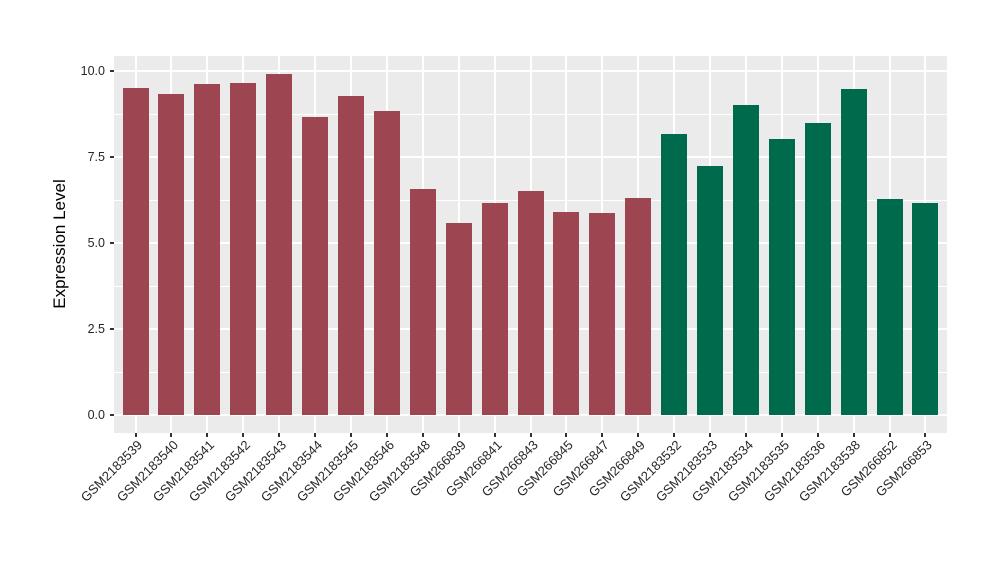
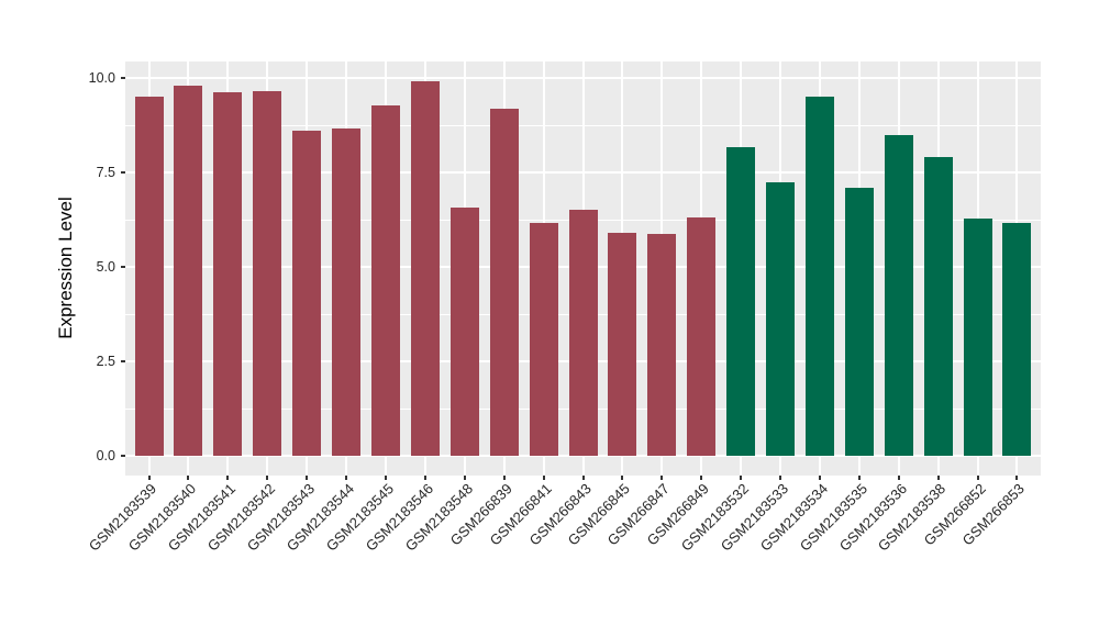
GSM2183540: 9.3 -> 9.8
GSM2183543: 9.9 -> 8.6
GSM2183546: 8.8 -> 9.9
GSM266839: 5.6 -> 9.2
GSM2183534: 9.0 -> 9.5
GSM2183535: 8.0 -> 7.1
GSM2183538: 9.5 -> 7.9
